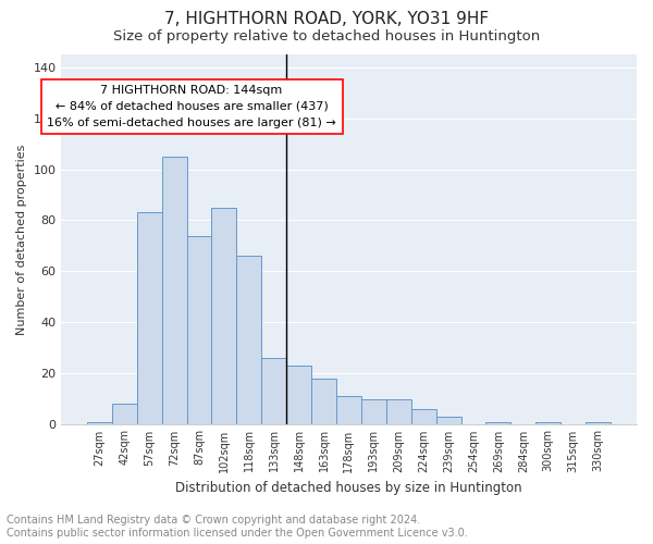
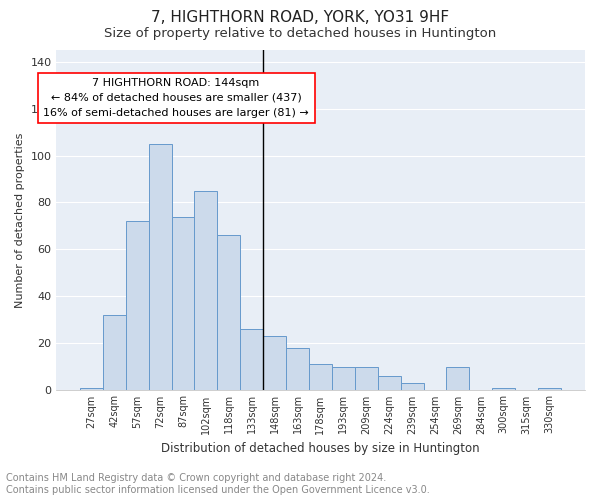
42sqm: 8 -> 32
57sqm: 83 -> 72
269sqm: 1 -> 10
